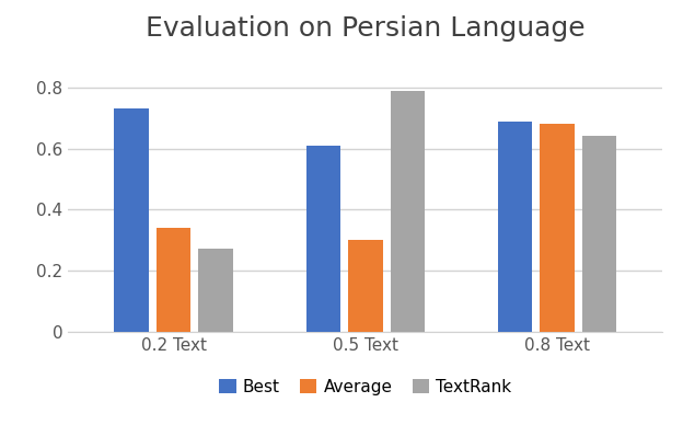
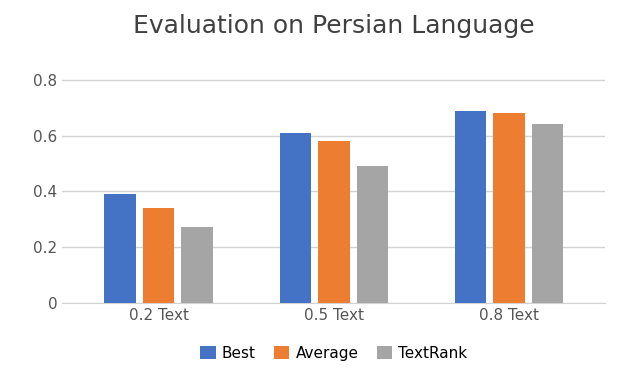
Best/0.2 Text: 0.73 -> 0.39
Average/0.5 Text: 0.30 -> 0.58
TextRank/0.5 Text: 0.79 -> 0.49
